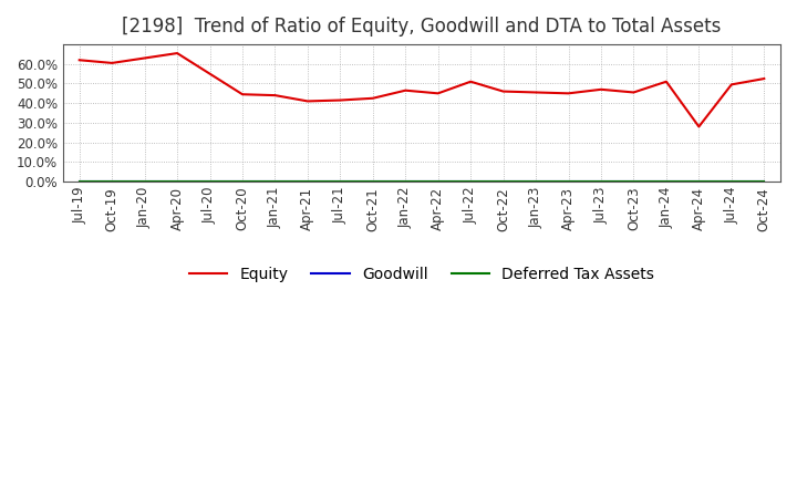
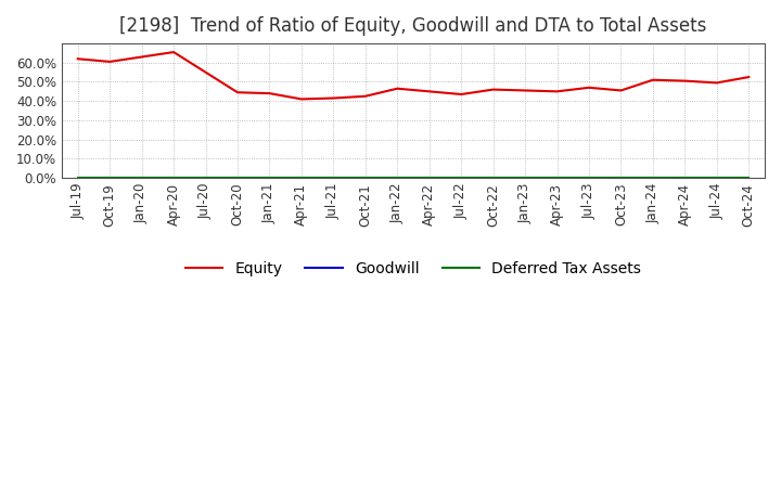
Equity/Jul-22: 51% -> 44%
Equity/Apr-24: 28% -> 50%
